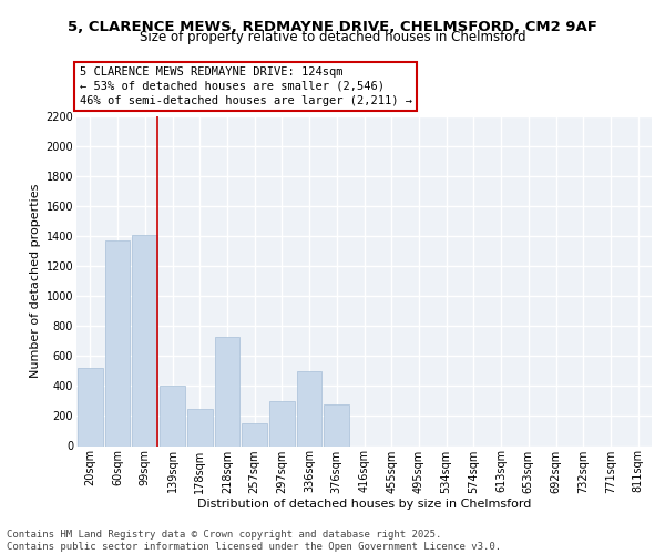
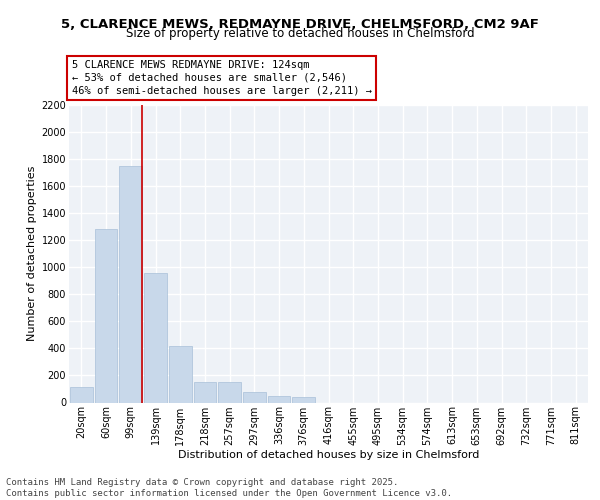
20sqm: 520 -> 120
60sqm: 1370 -> 1280
99sqm: 1410 -> 1750
139sqm: 400 -> 960
178sqm: 250 -> 420
218sqm: 730 -> 160
297sqm: 300 -> 80
336sqm: 500 -> 40
376sqm: 280 -> 40
